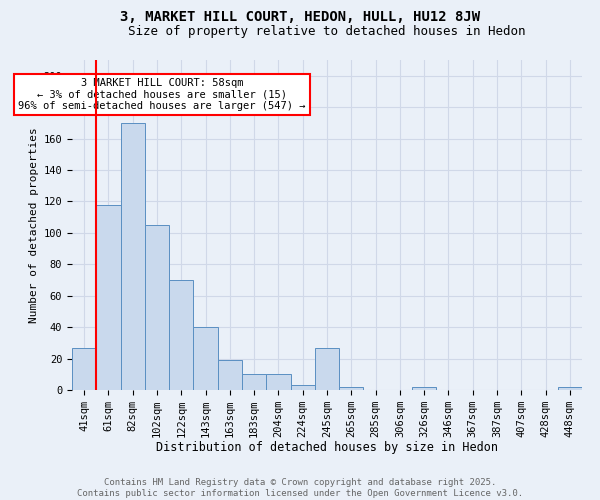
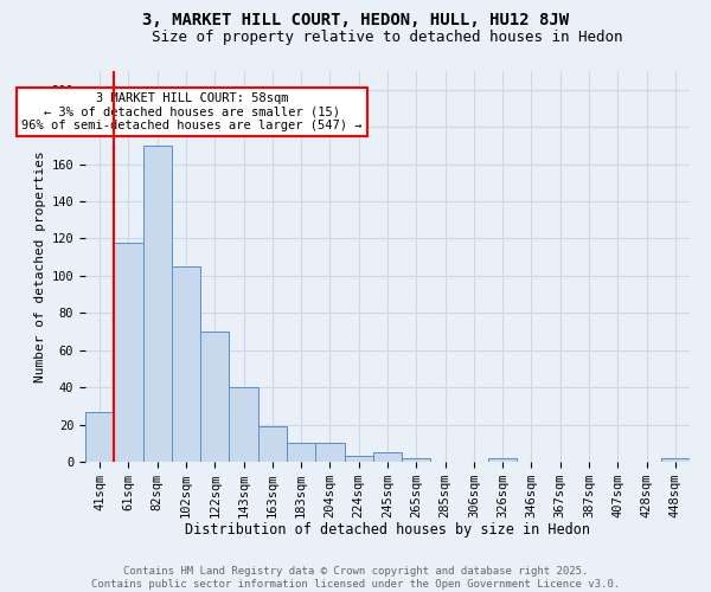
245sqm: 27 -> 5
